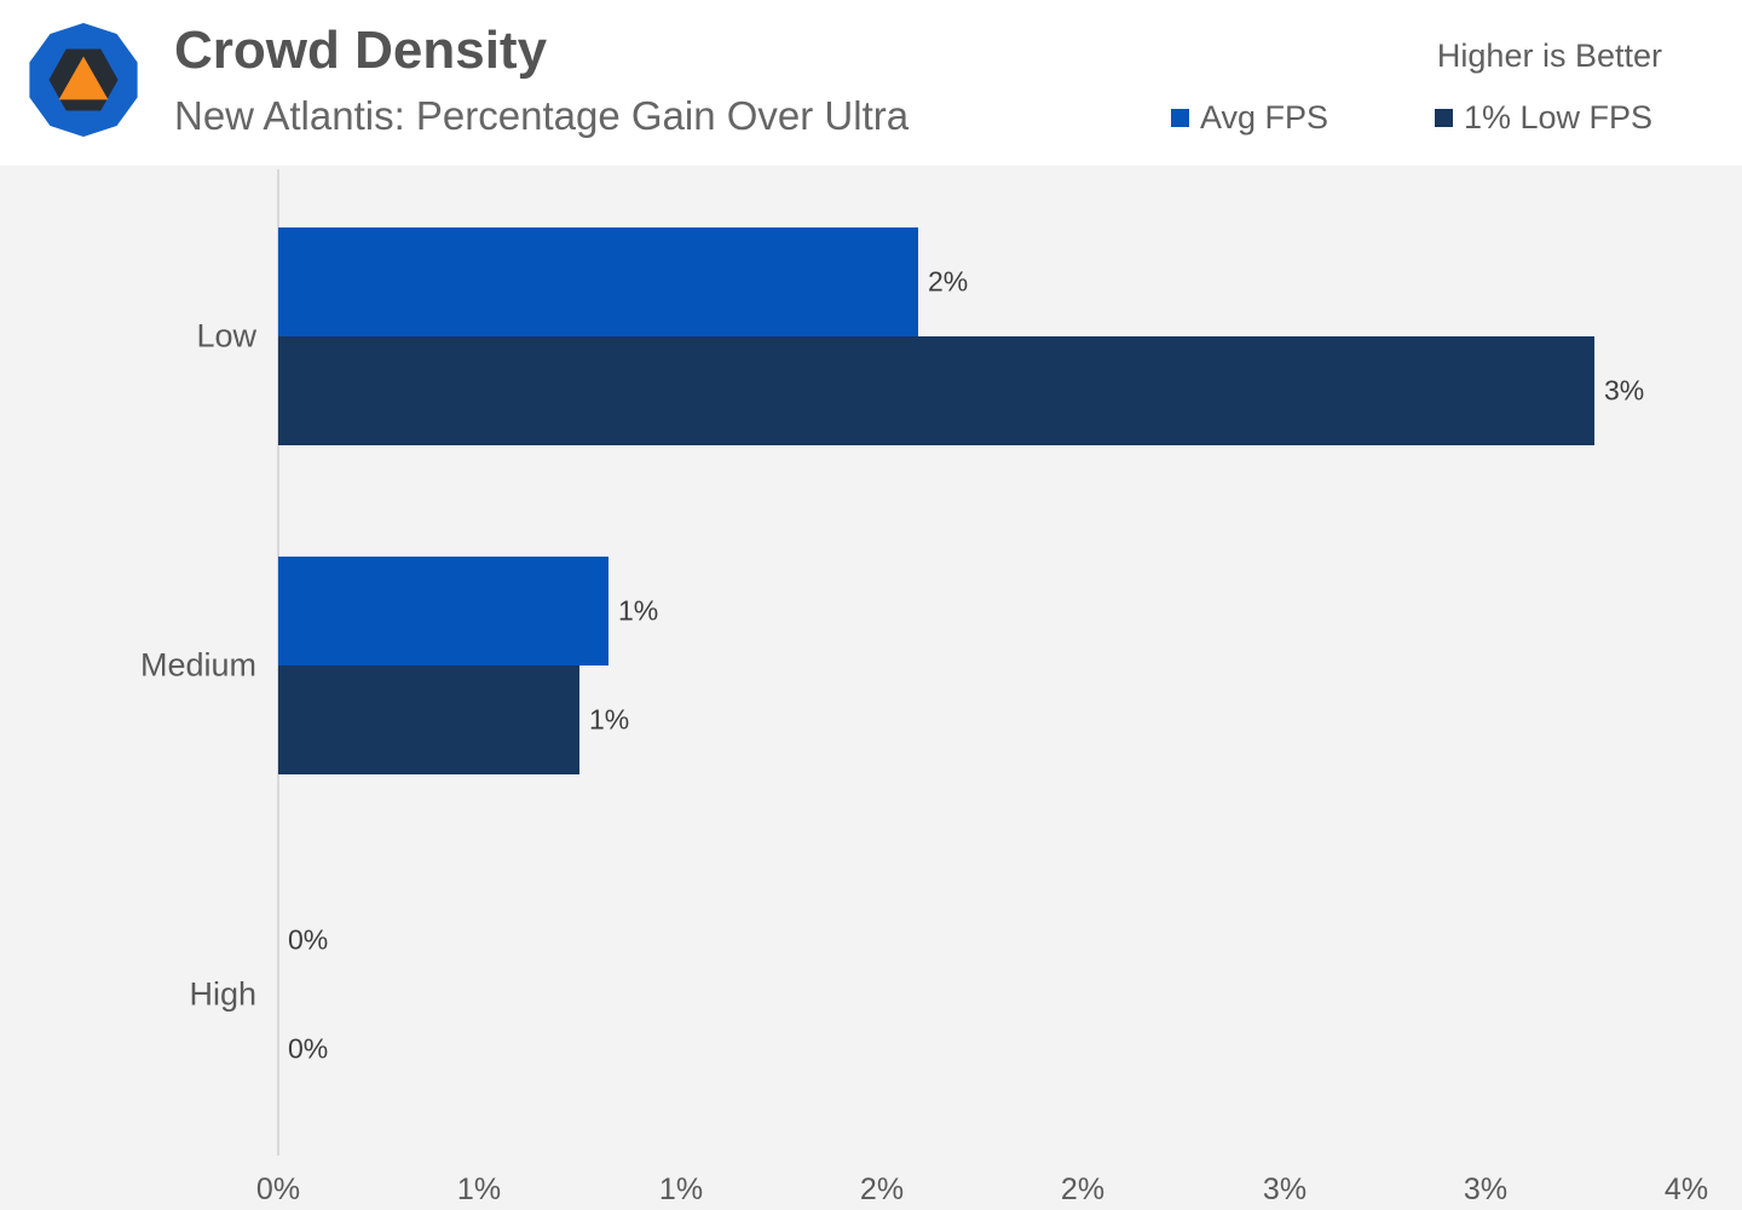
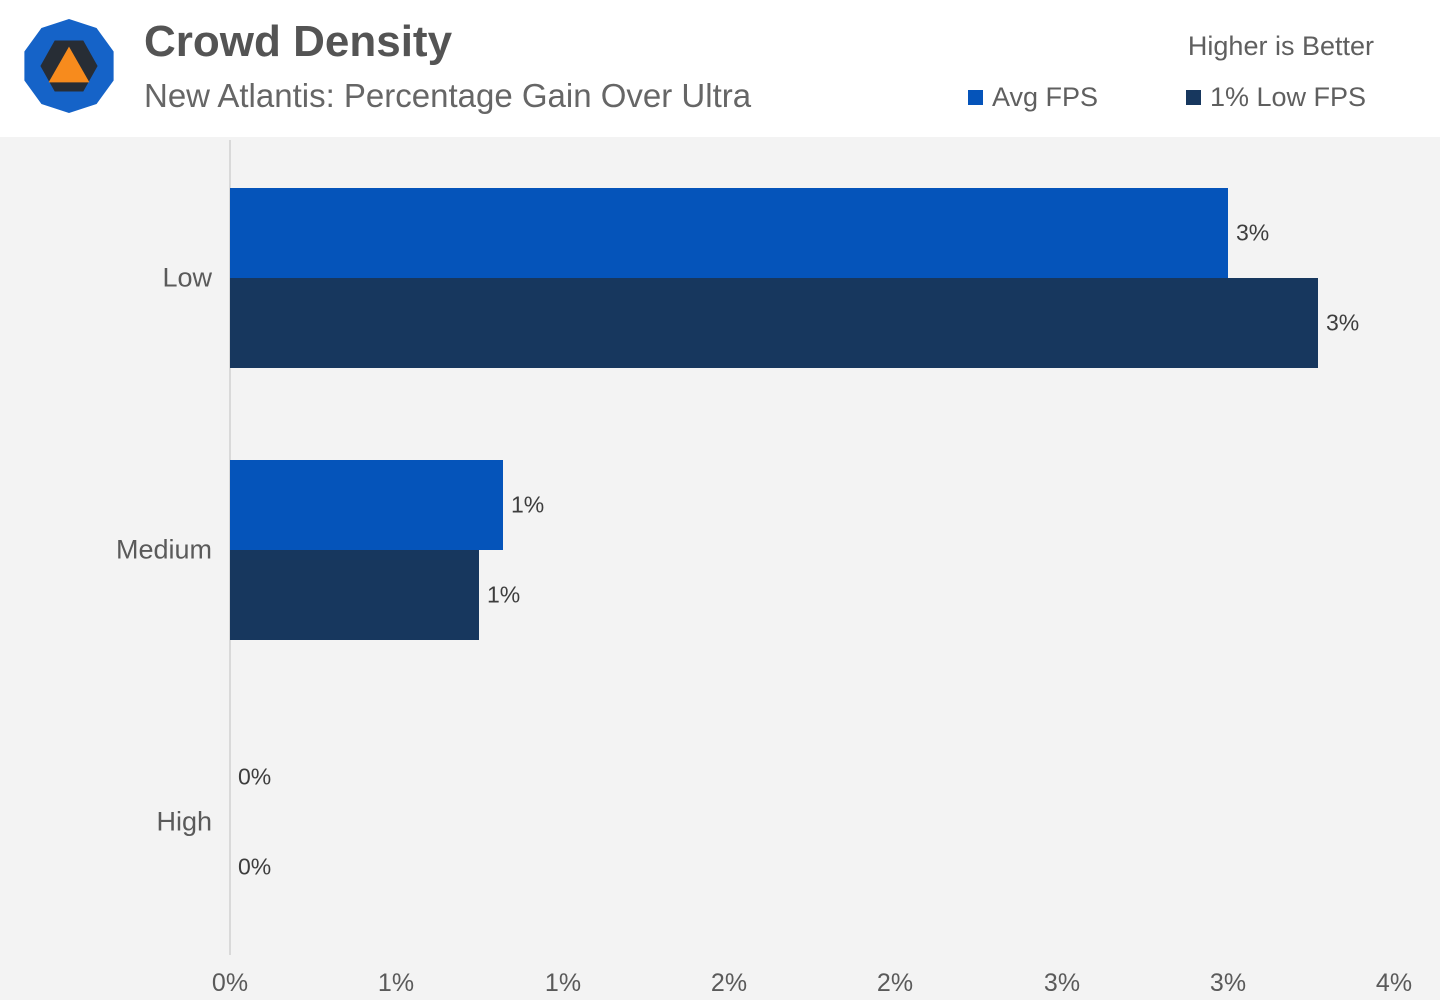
Avg FPS/Low: 2% -> 3%
